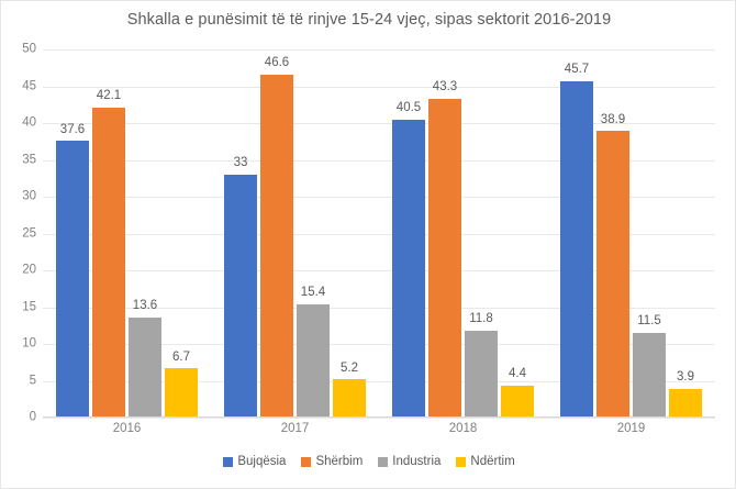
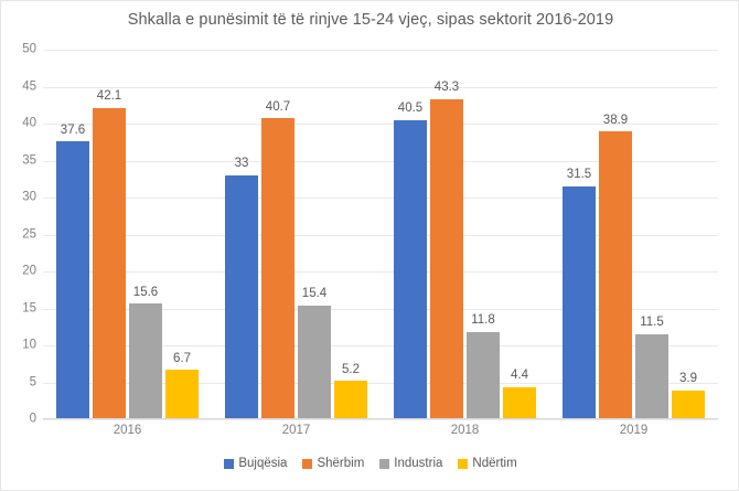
Industria/2016: 13.6 -> 15.6
Shërbim/2017: 46.6 -> 40.7
Bujqësia/2019: 45.7 -> 31.5
